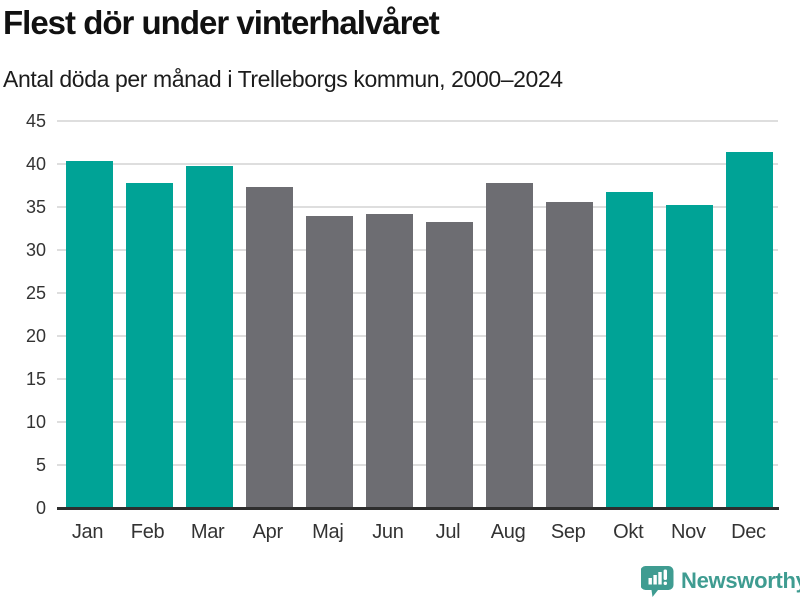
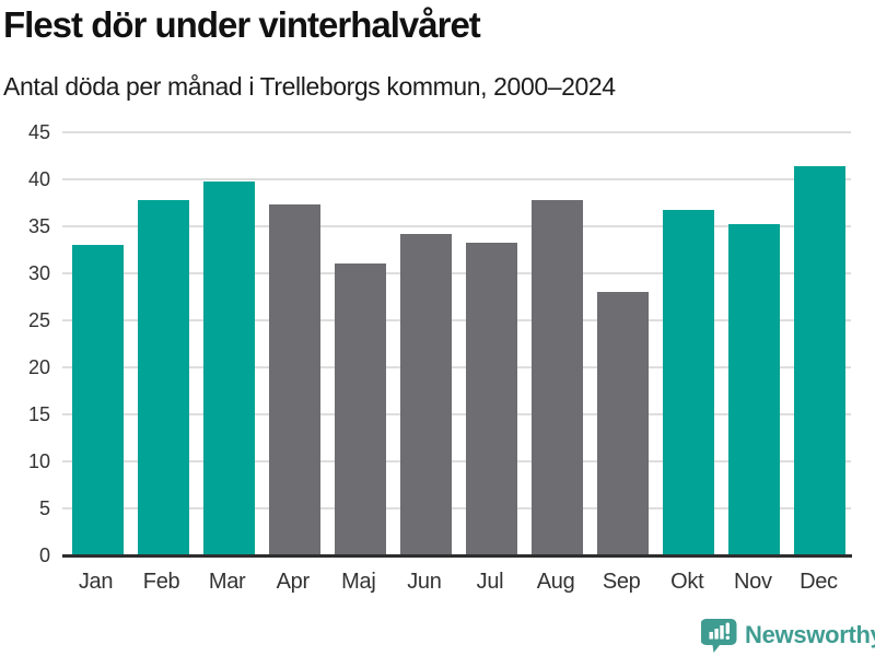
Jan: 40 -> 33
Maj: 34 -> 31
Sep: 36 -> 28
